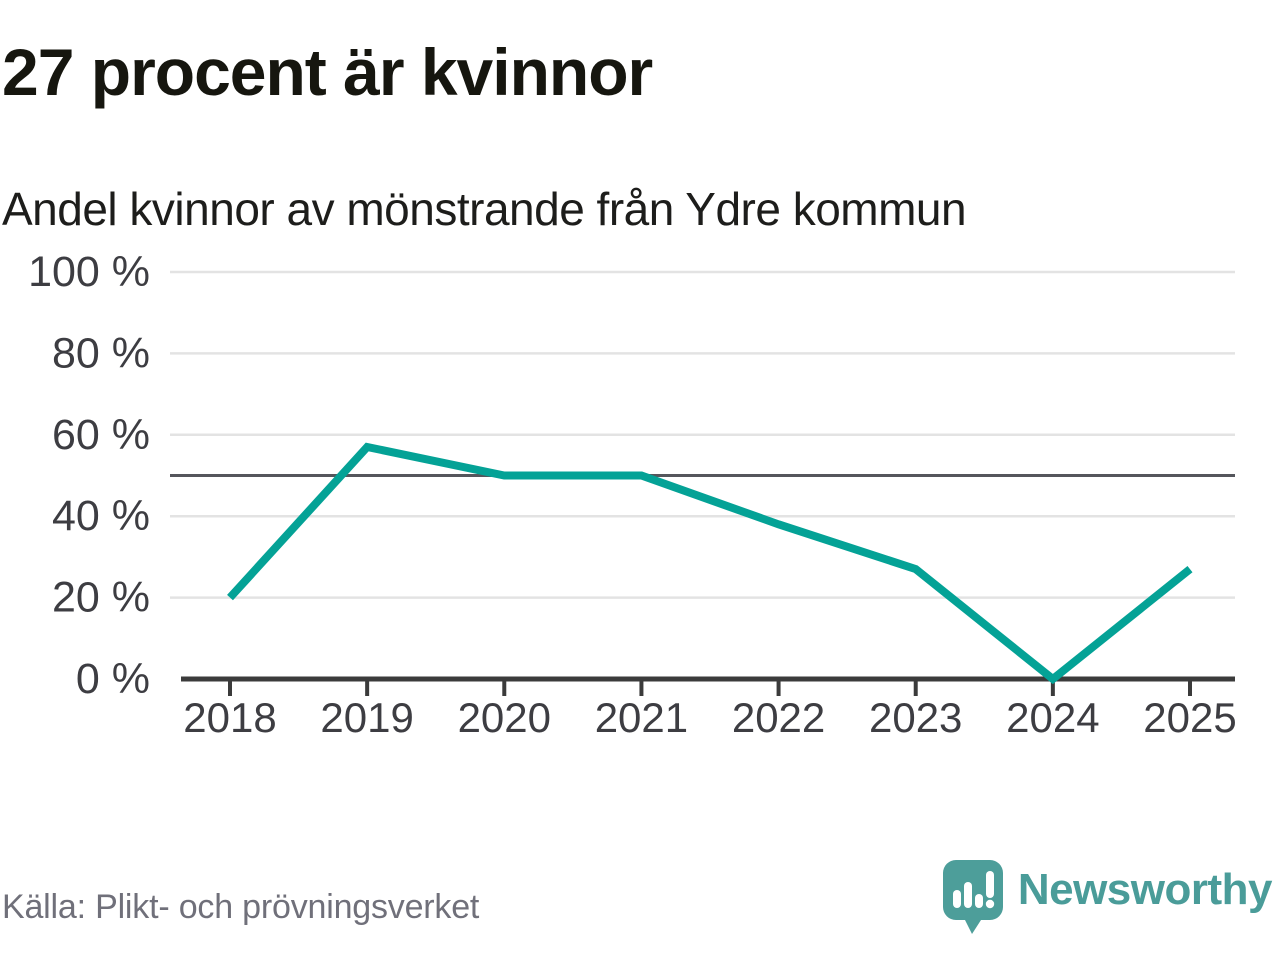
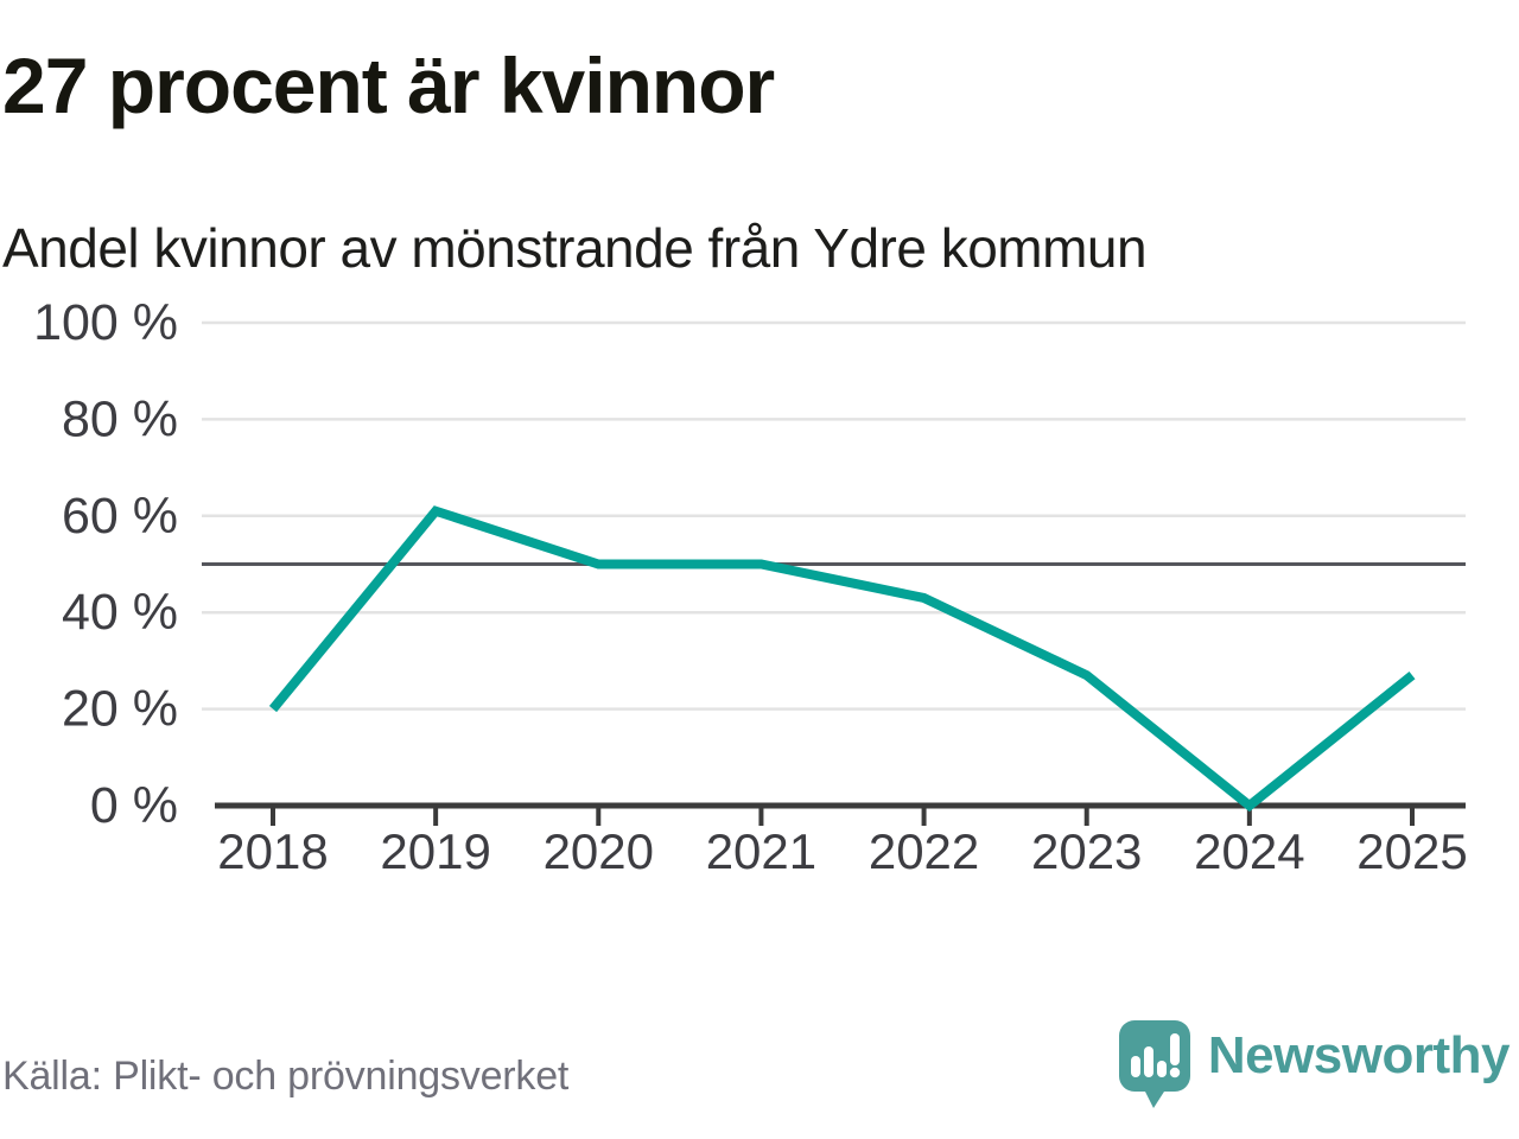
2019: 57% -> 61%
2022: 38% -> 43%
